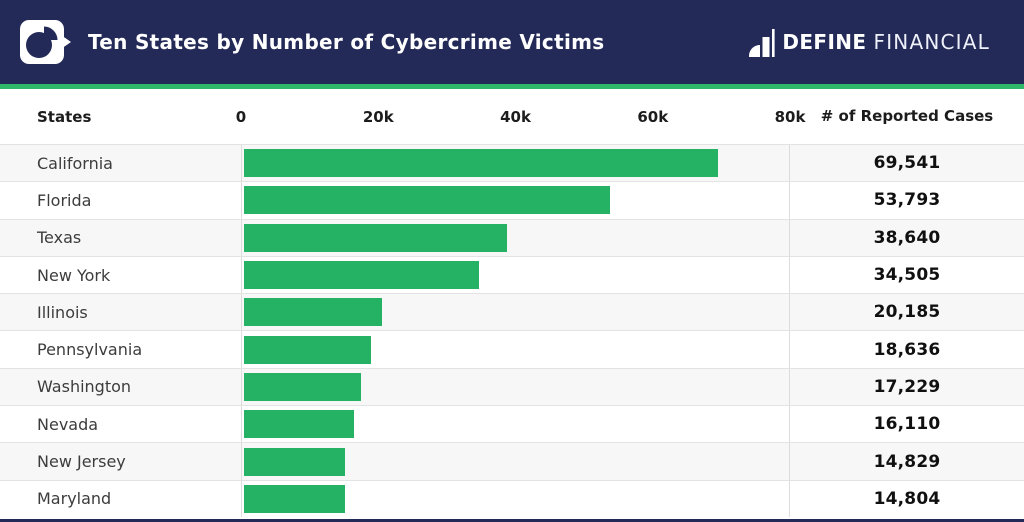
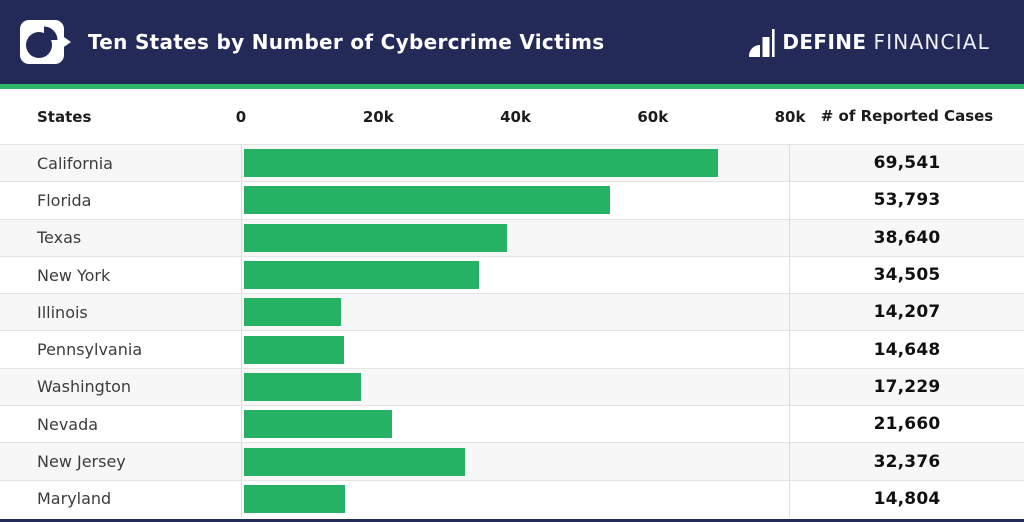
Illinois: 20,185 -> 14,207
Pennsylvania: 18,636 -> 14,648
Nevada: 16,110 -> 21,660
New Jersey: 14,829 -> 32,376
